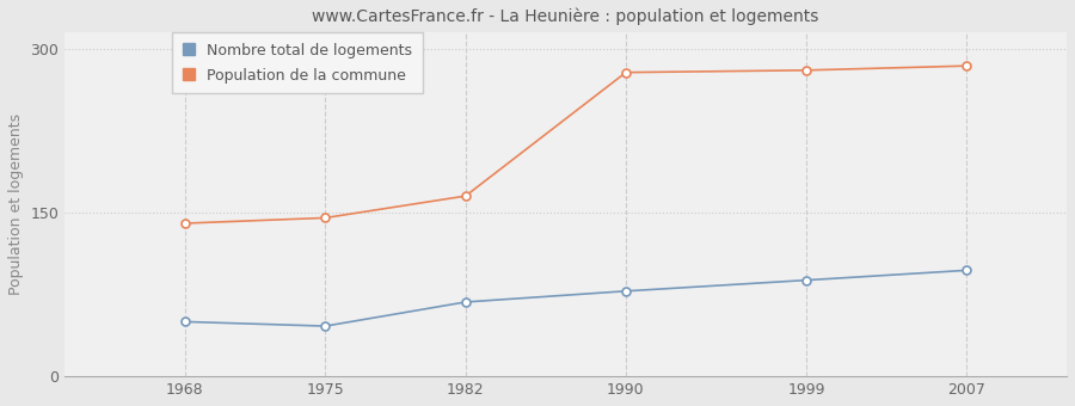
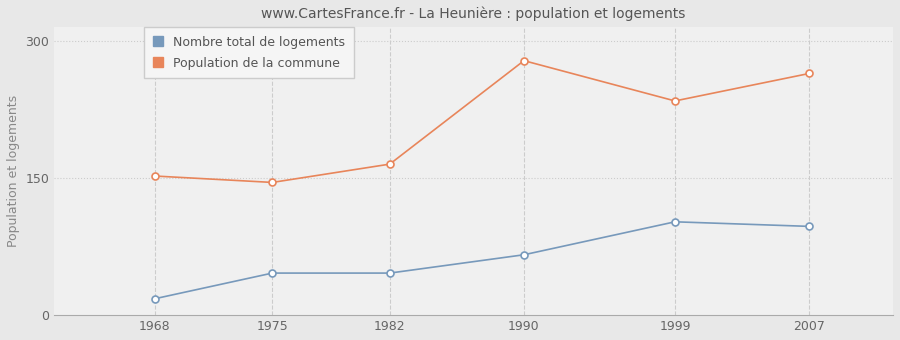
Nombre total de logements/1968: 50 -> 18
Population de la commune/1968: 140 -> 152
Nombre total de logements/1982: 68 -> 46
Nombre total de logements/1990: 78 -> 66
Nombre total de logements/1999: 88 -> 102
Population de la commune/1999: 280 -> 234
Population de la commune/2007: 284 -> 264
